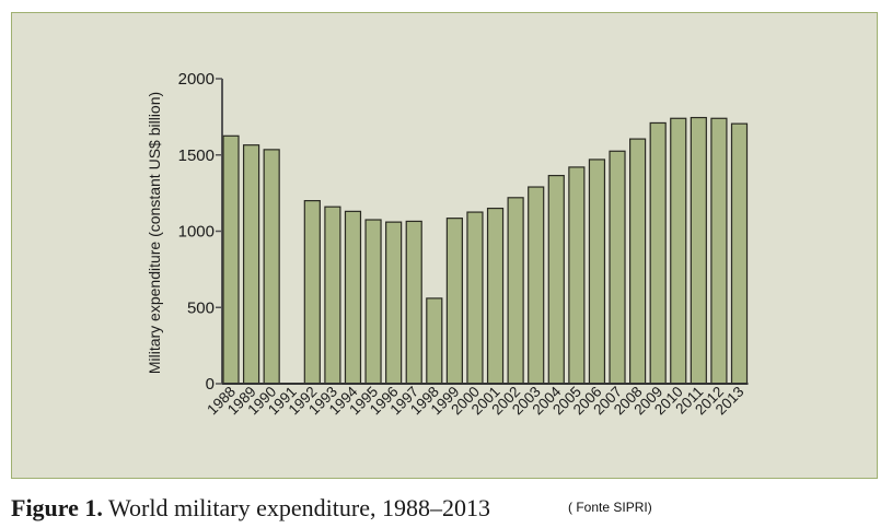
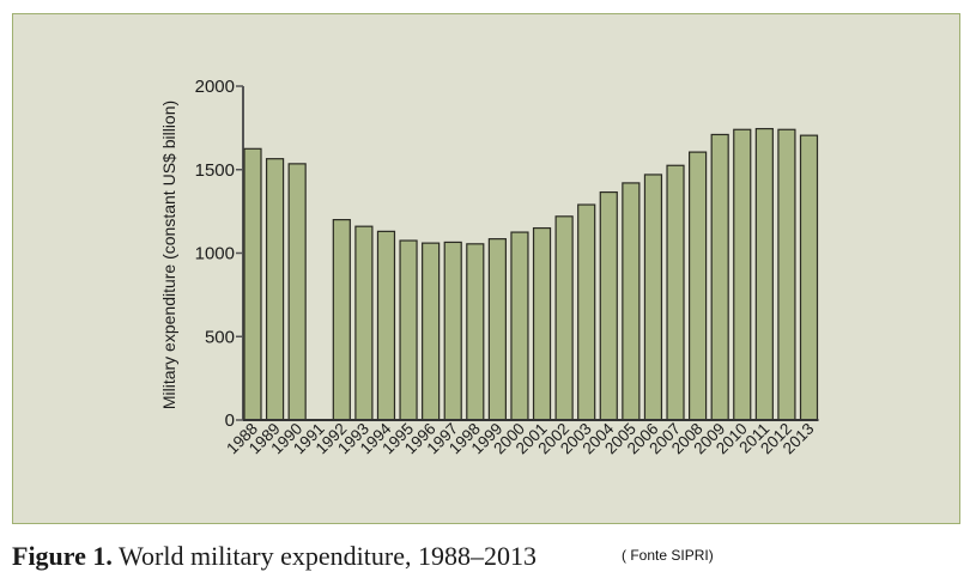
1998: 560 -> 1060
